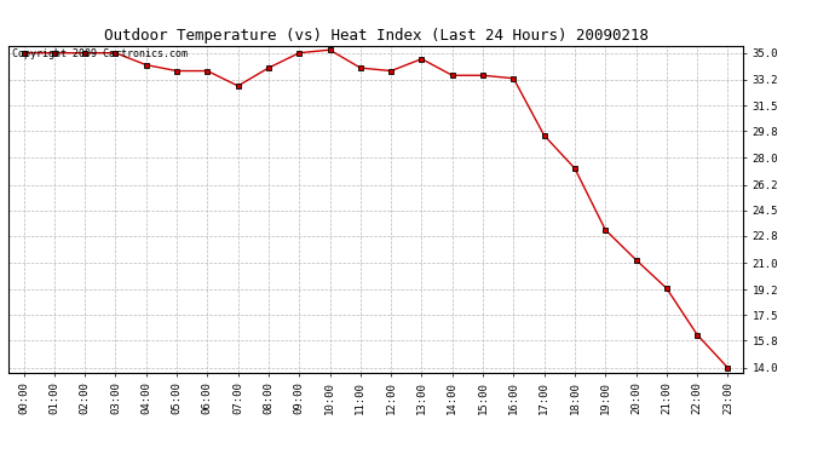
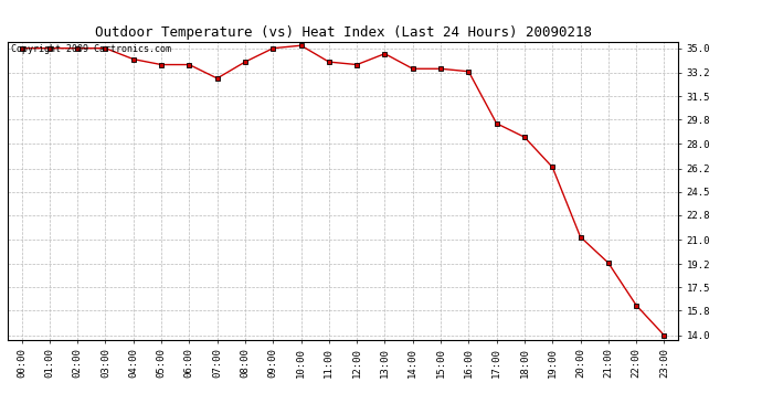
18:00: 27.3 -> 28.5
19:00: 23.2 -> 26.3
